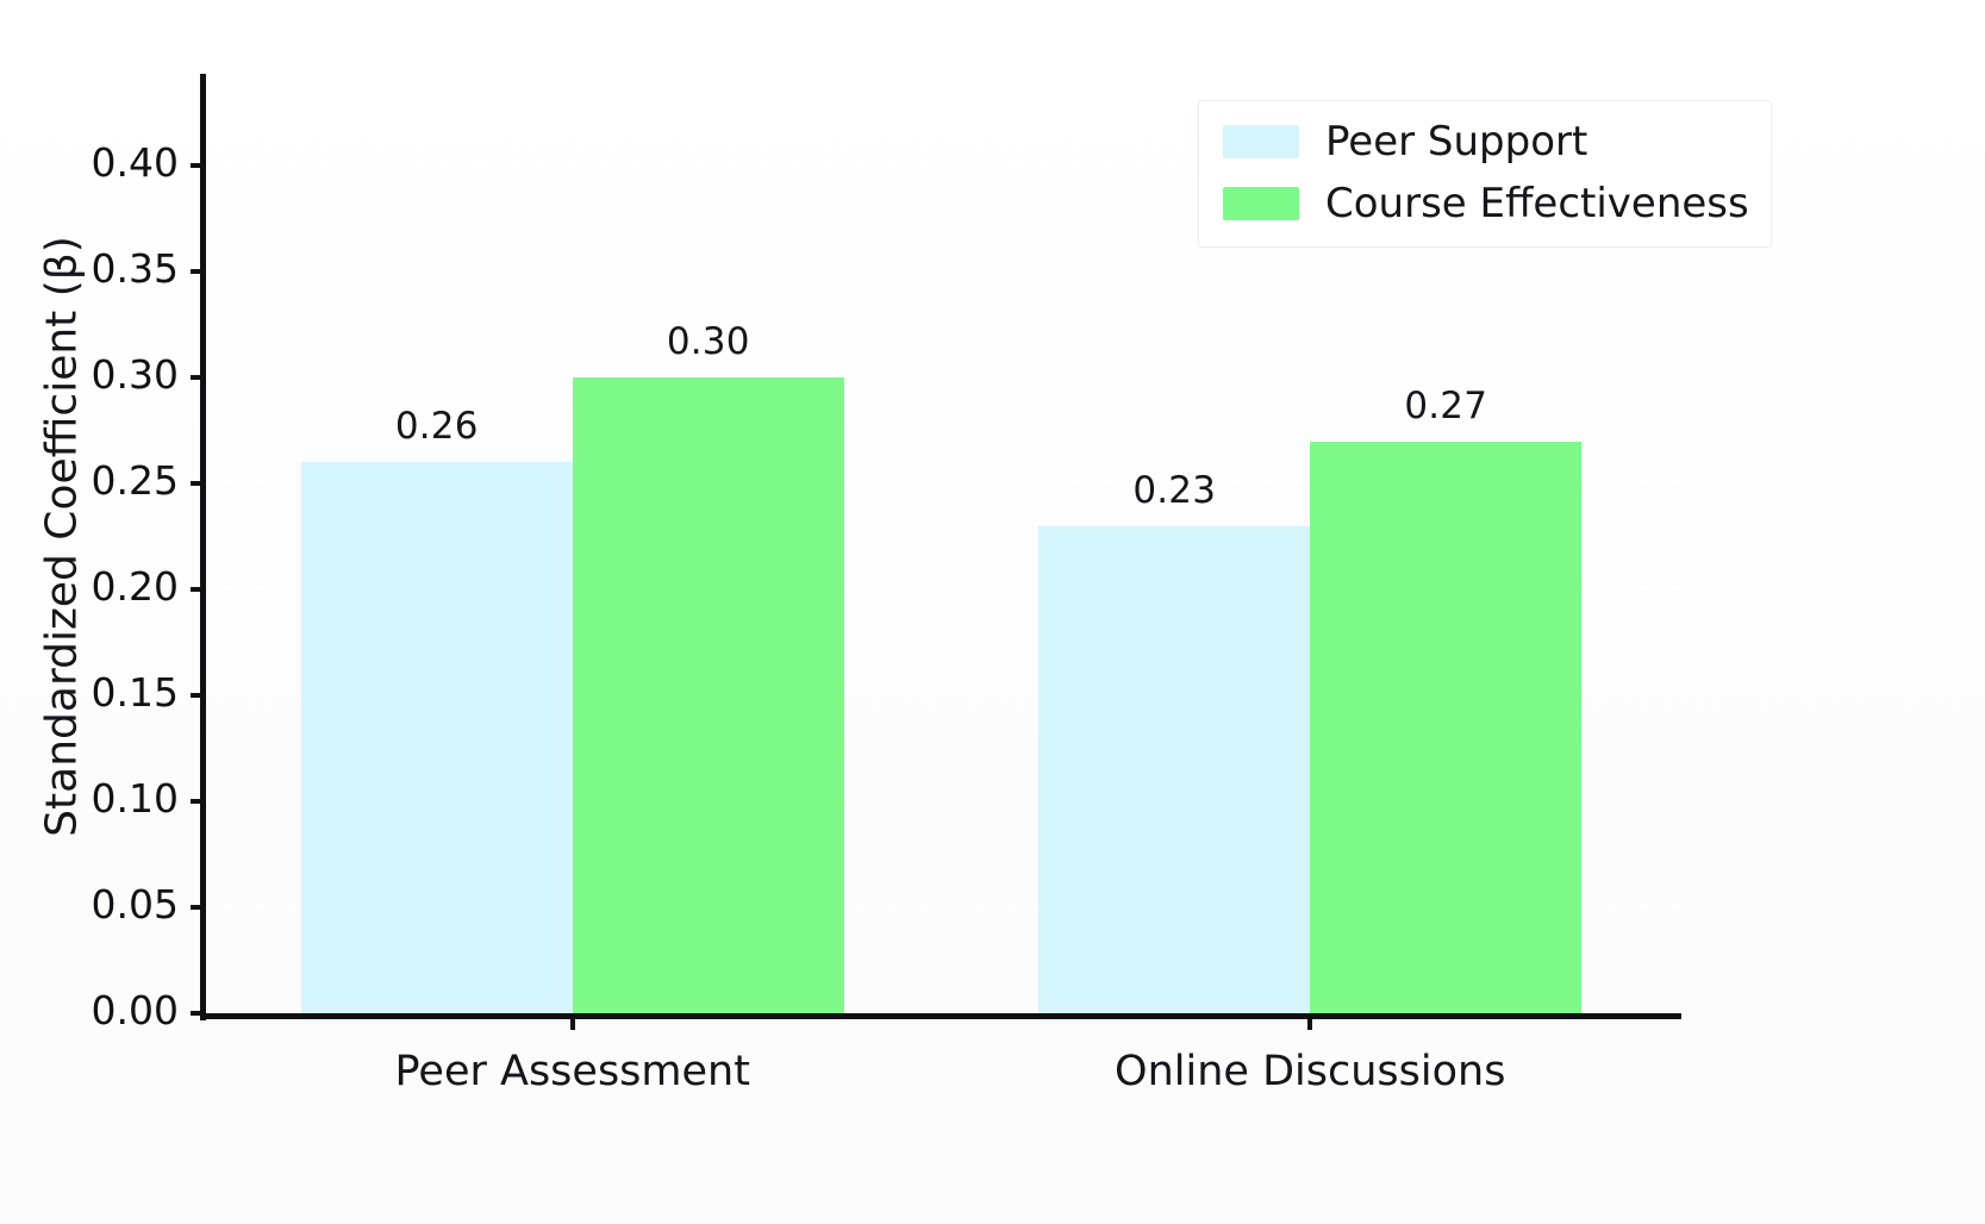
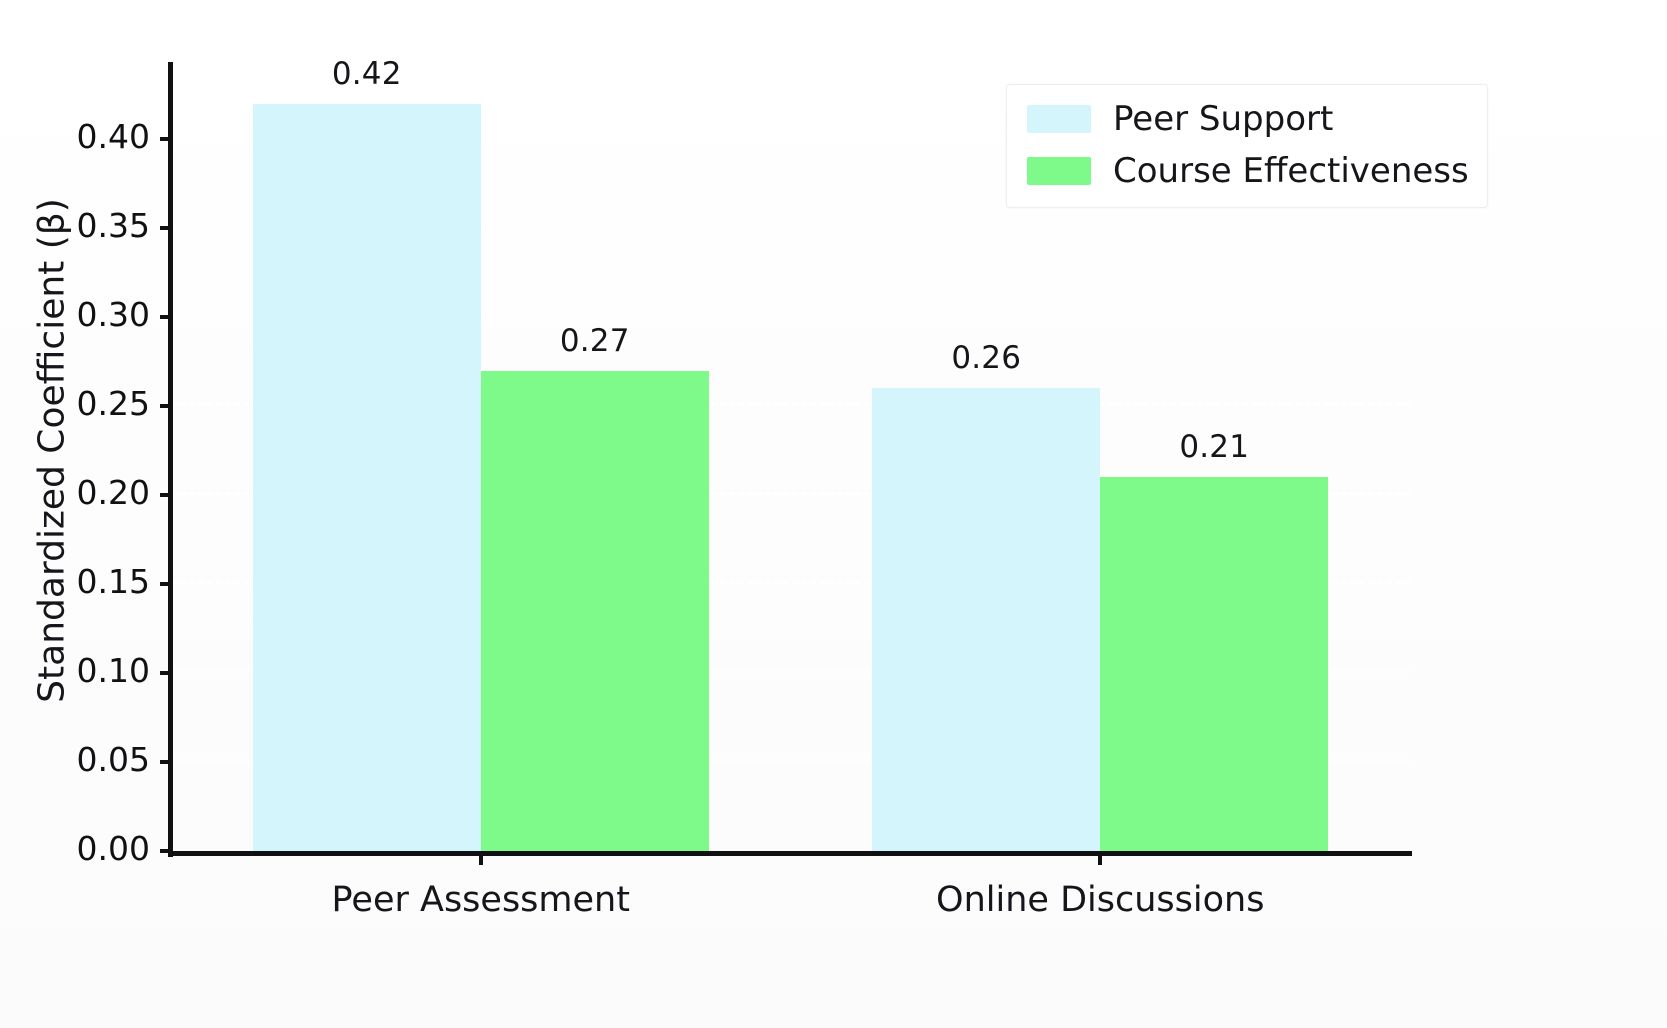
Peer Support/Peer Assessment: 0.26 -> 0.42
Course Effectiveness/Peer Assessment: 0.30 -> 0.27
Peer Support/Online Discussions: 0.23 -> 0.26
Course Effectiveness/Online Discussions: 0.27 -> 0.21
